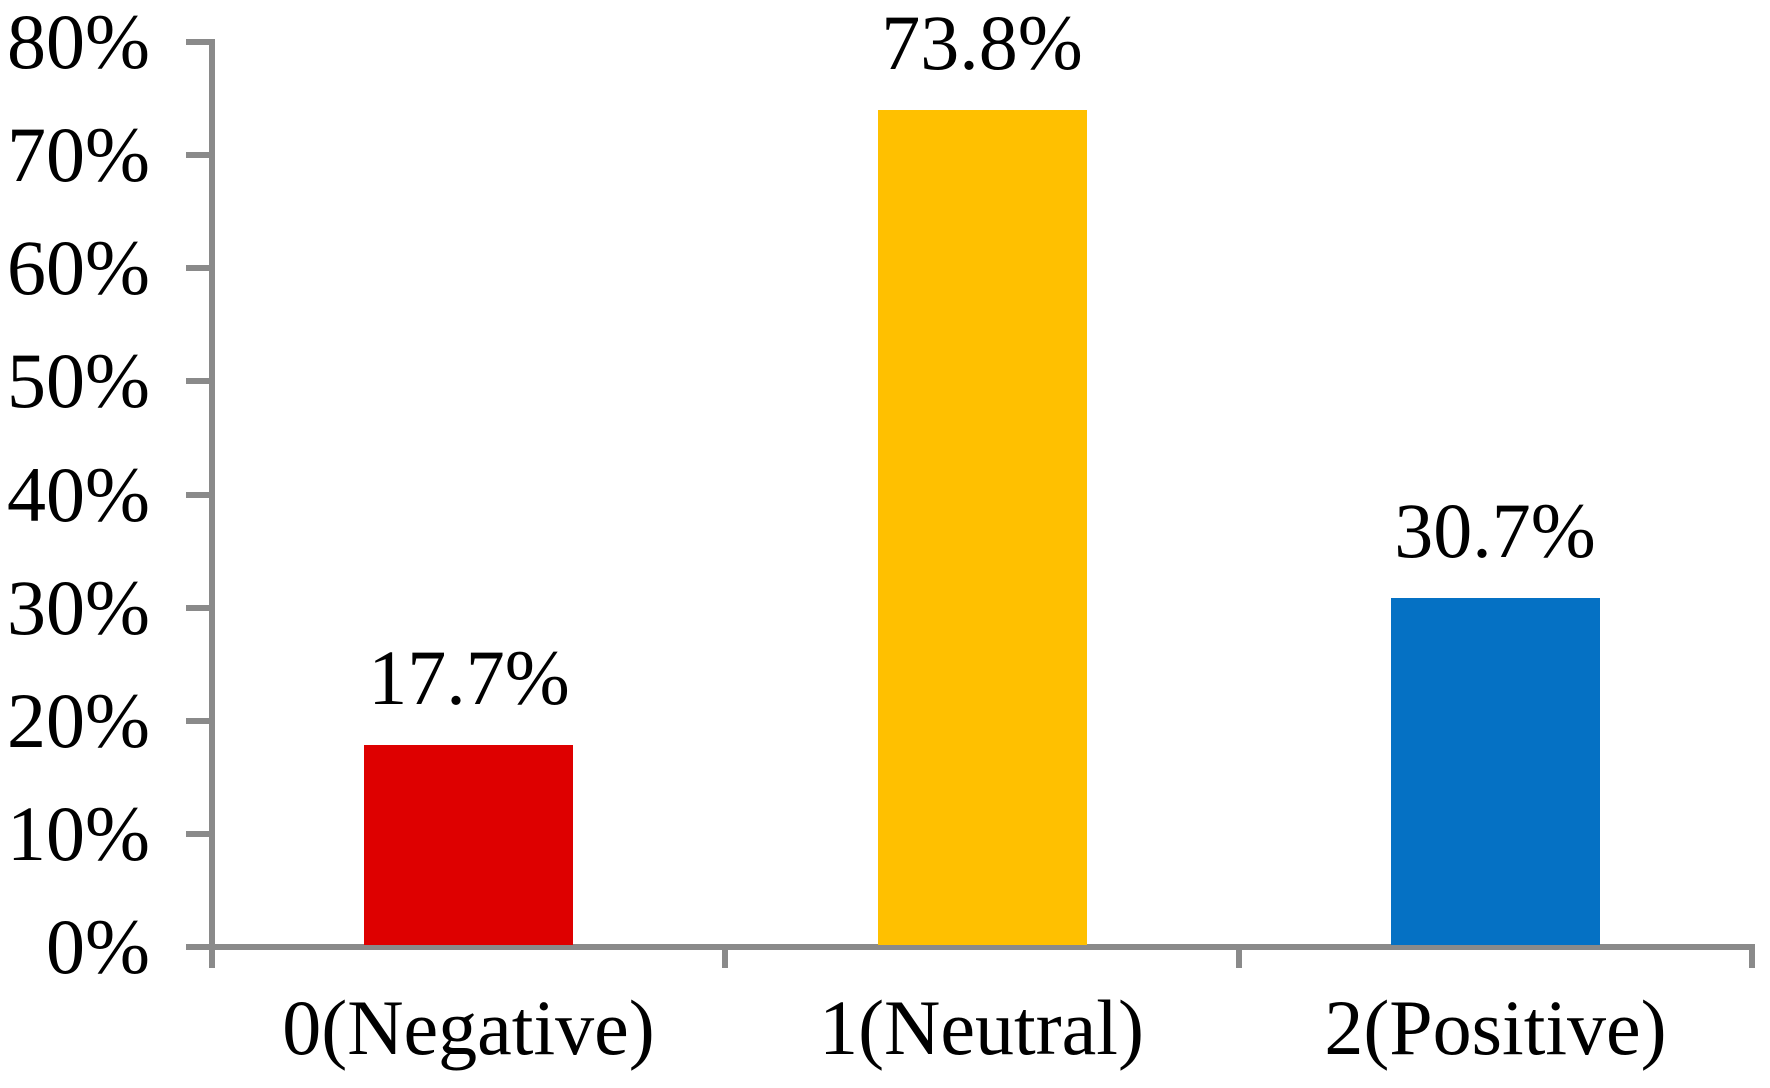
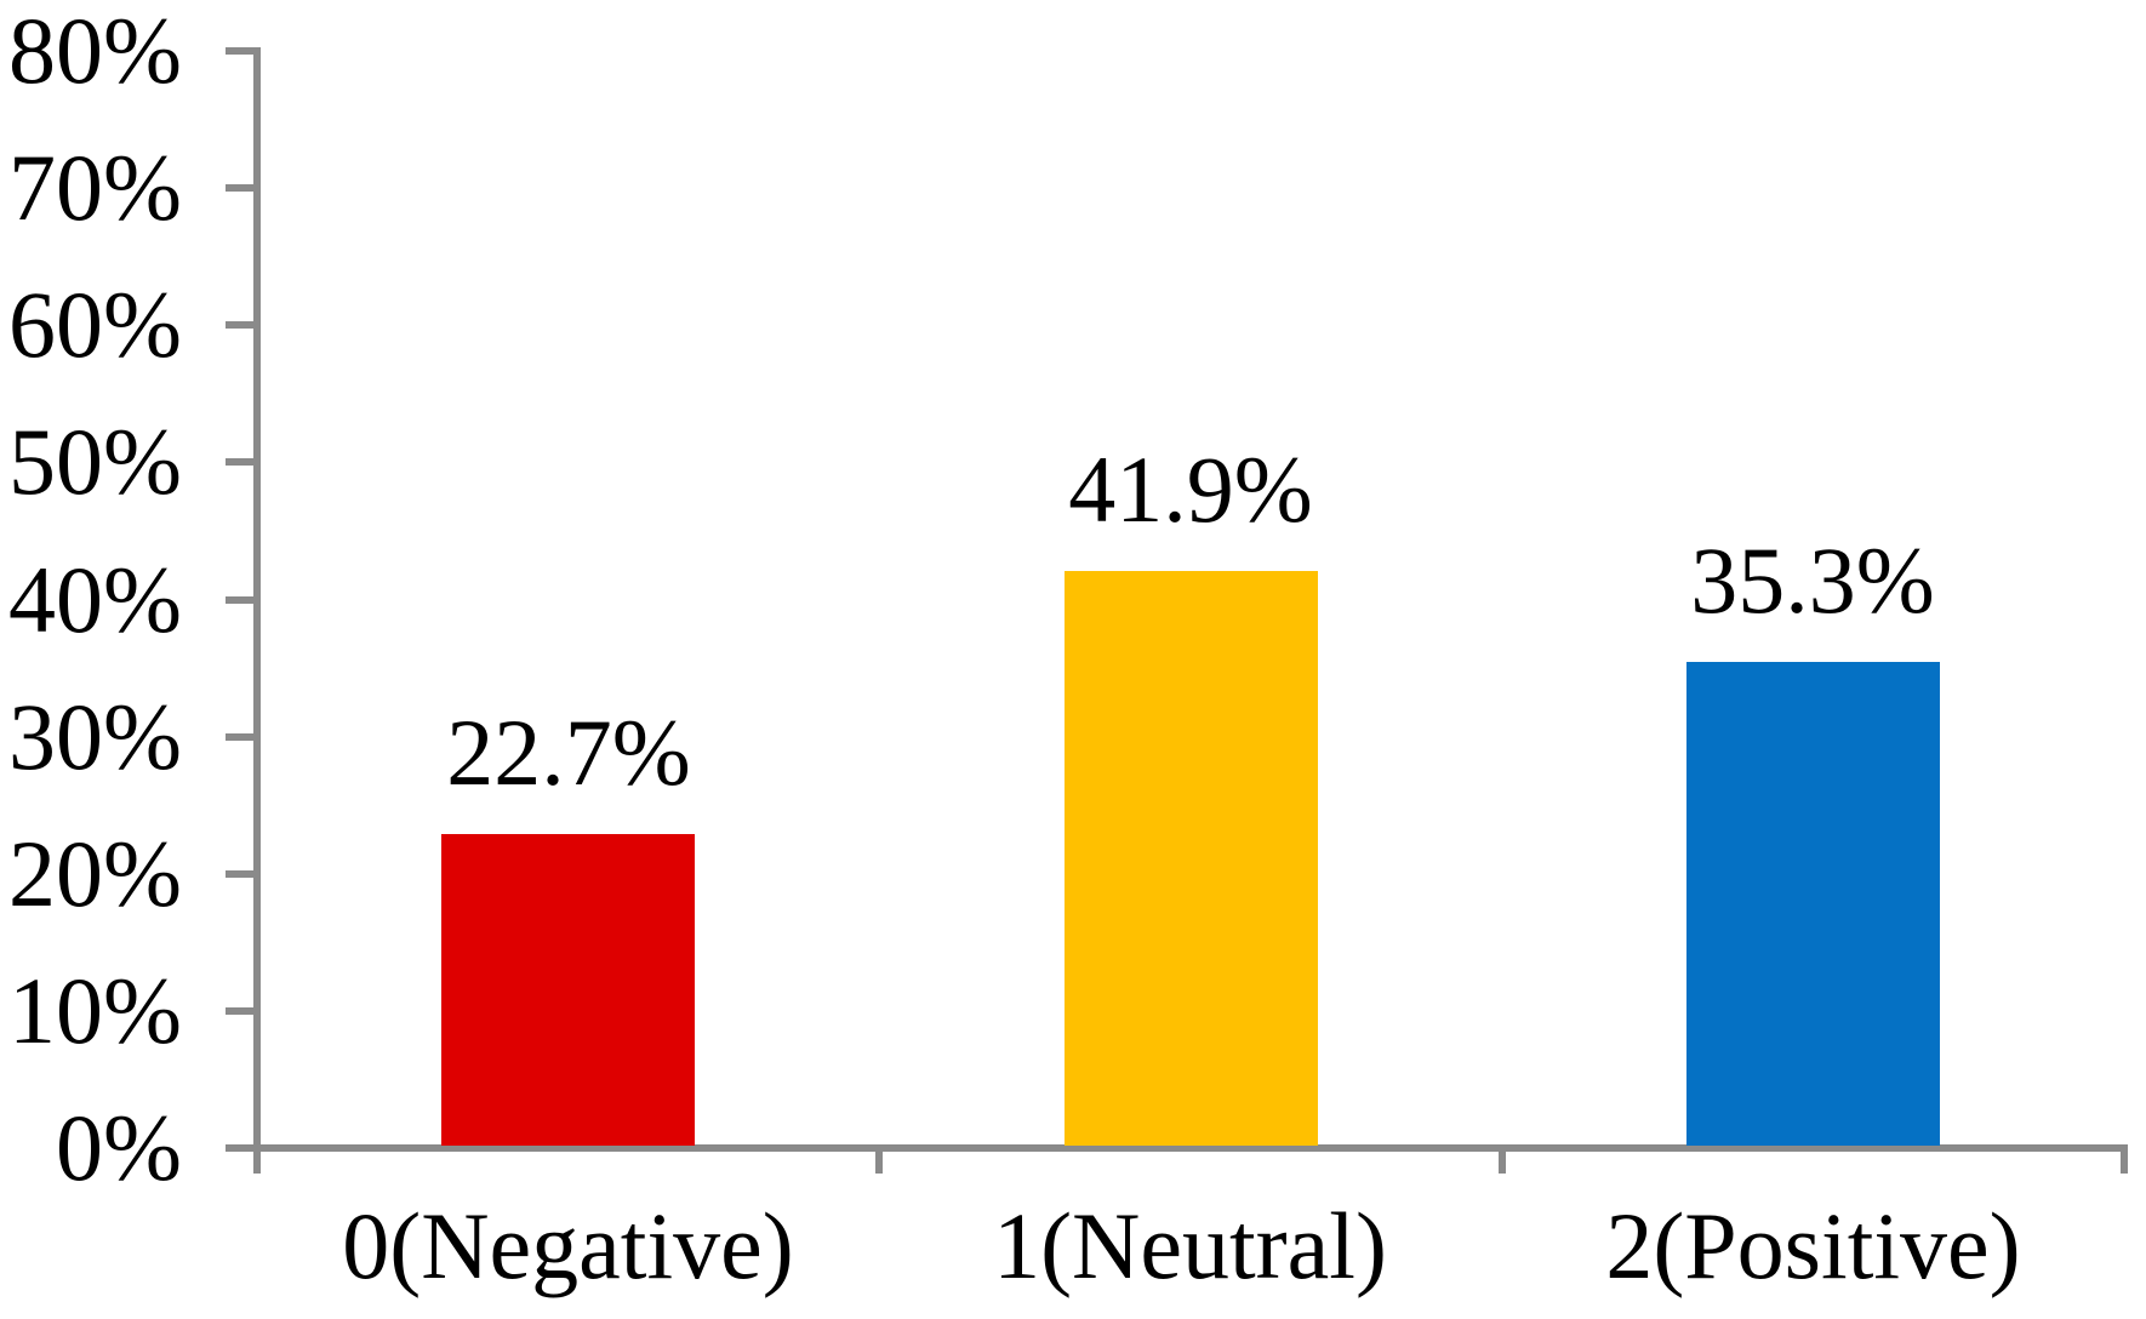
0(Negative): 17.7% -> 22.7%
1(Neutral): 73.8% -> 41.9%
2(Positive): 30.7% -> 35.3%
